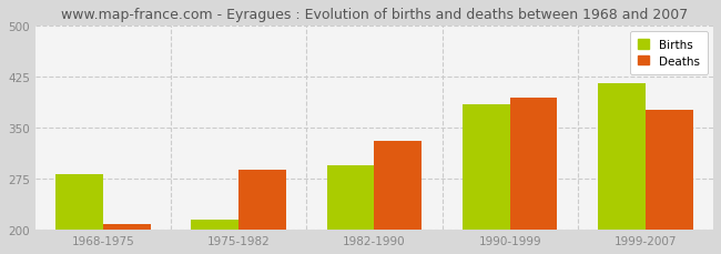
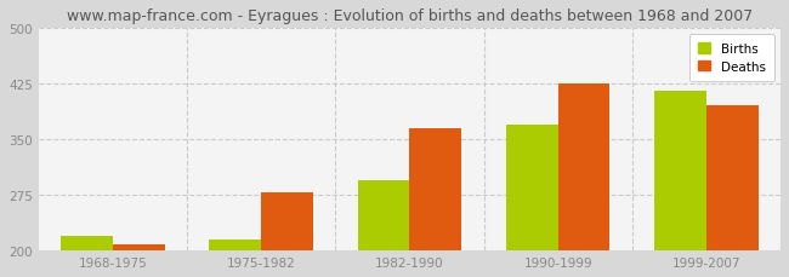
Births/1968-1975: 282 -> 220
Deaths/1975-1982: 288 -> 278
Deaths/1982-1990: 330 -> 365
Births/1990-1999: 384 -> 370
Deaths/1990-1999: 394 -> 425
Deaths/1999-2007: 376 -> 395
